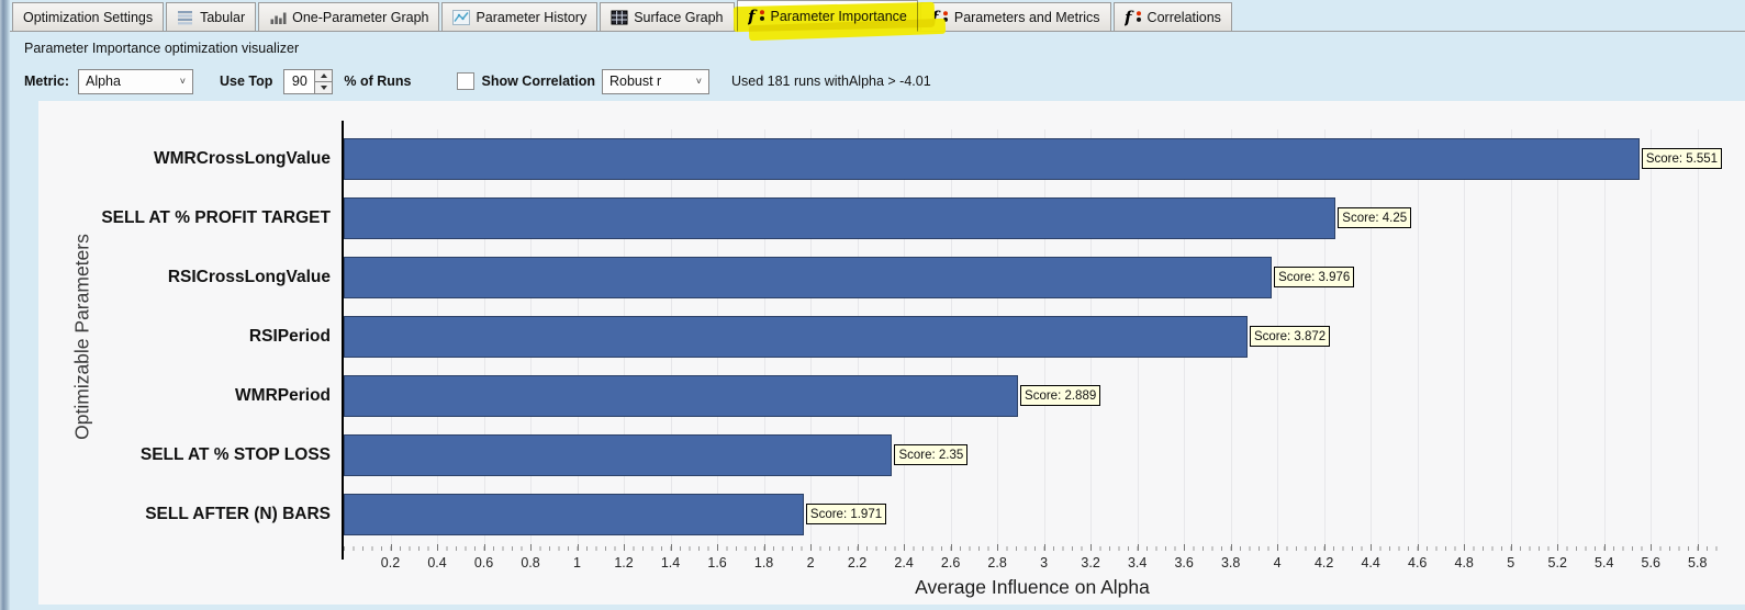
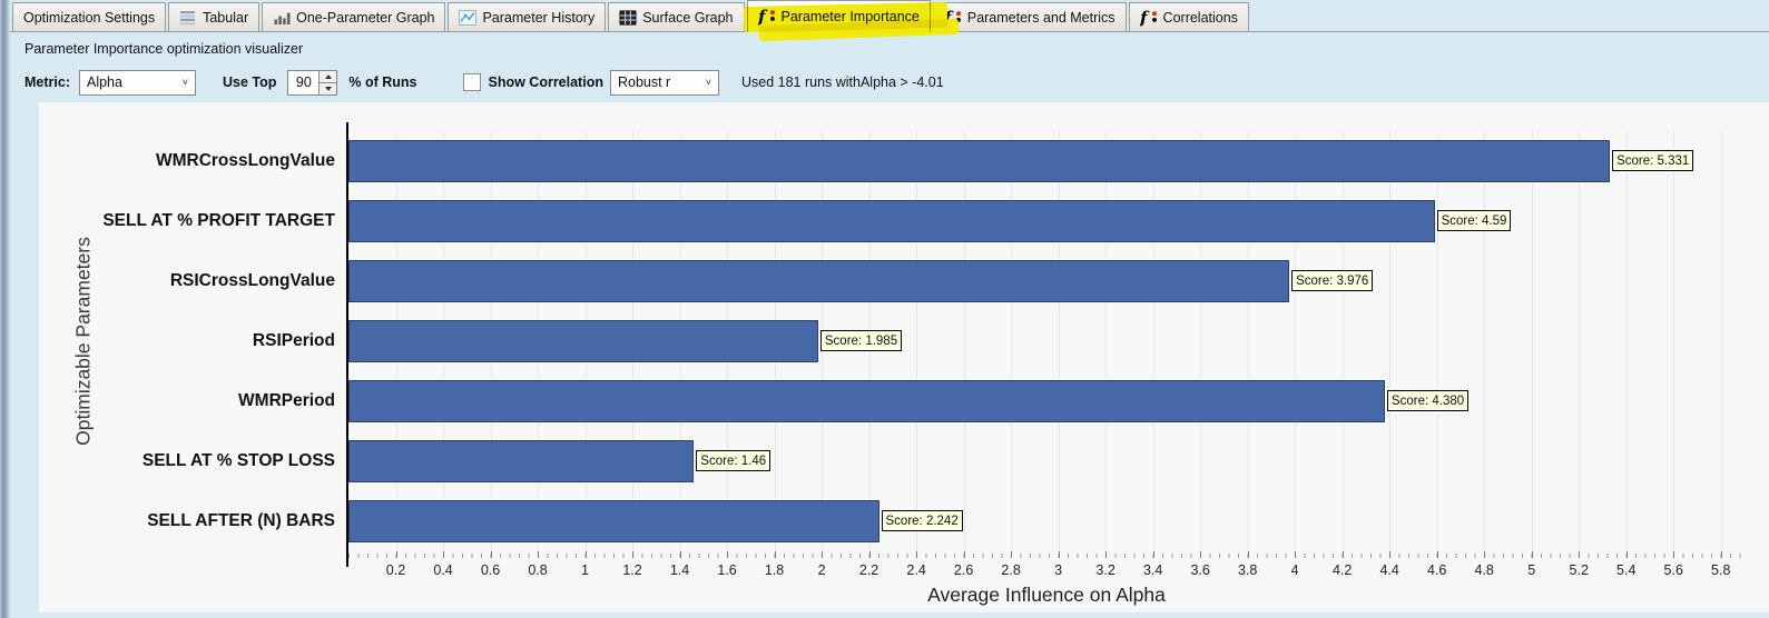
WMRCrossLongValue: 5.551 -> 5.331
SELL AT % PROFIT TARGET: 4.25 -> 4.59
RSIPeriod: 3.872 -> 1.985
WMRPeriod: 2.889 -> 4.380
SELL AT % STOP LOSS: 2.35 -> 1.46
SELL AFTER (N) BARS: 1.971 -> 2.242
